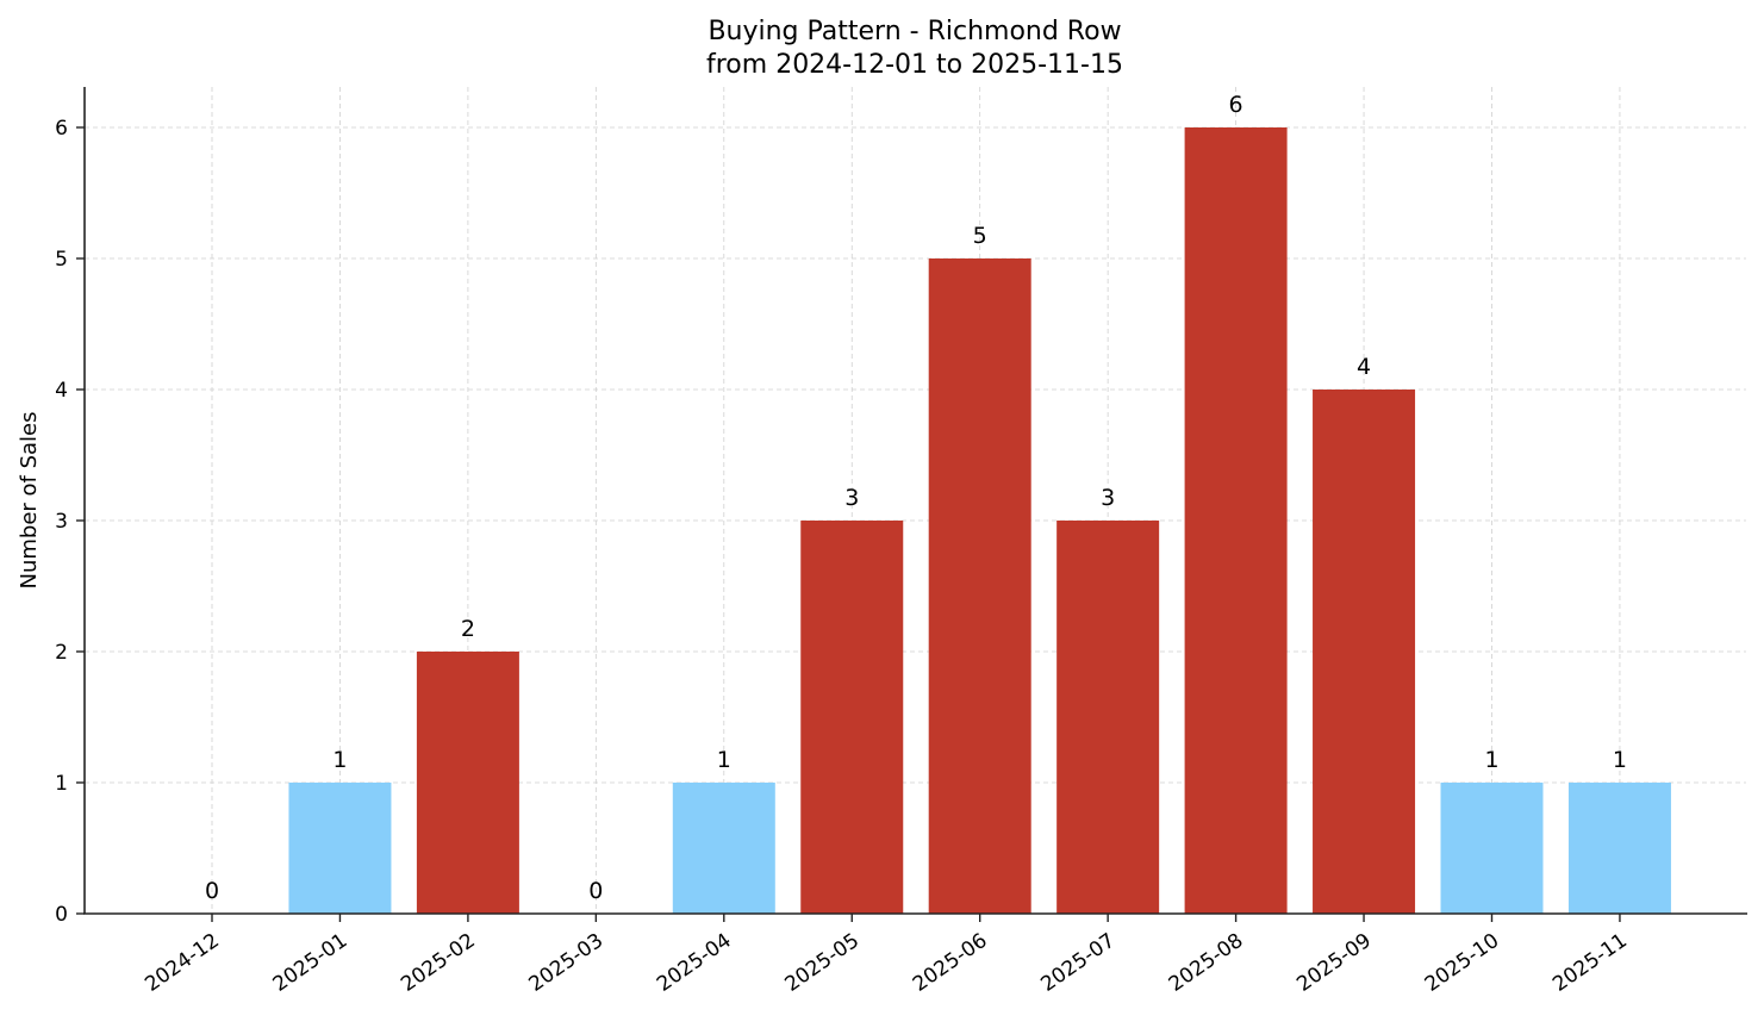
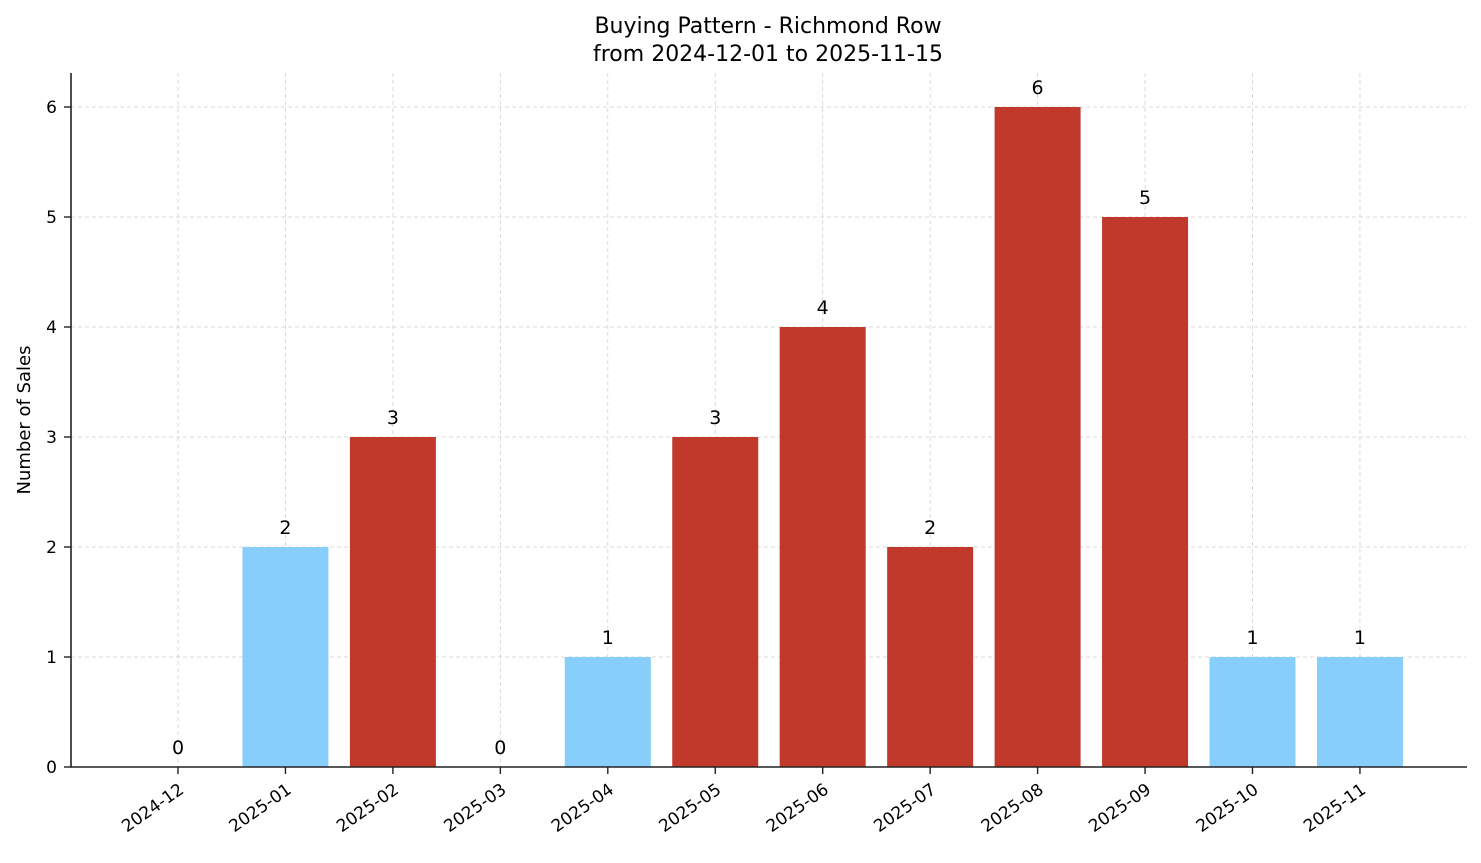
2025-01: 1 -> 2
2025-02: 2 -> 3
2025-06: 5 -> 4
2025-07: 3 -> 2
2025-09: 4 -> 5
